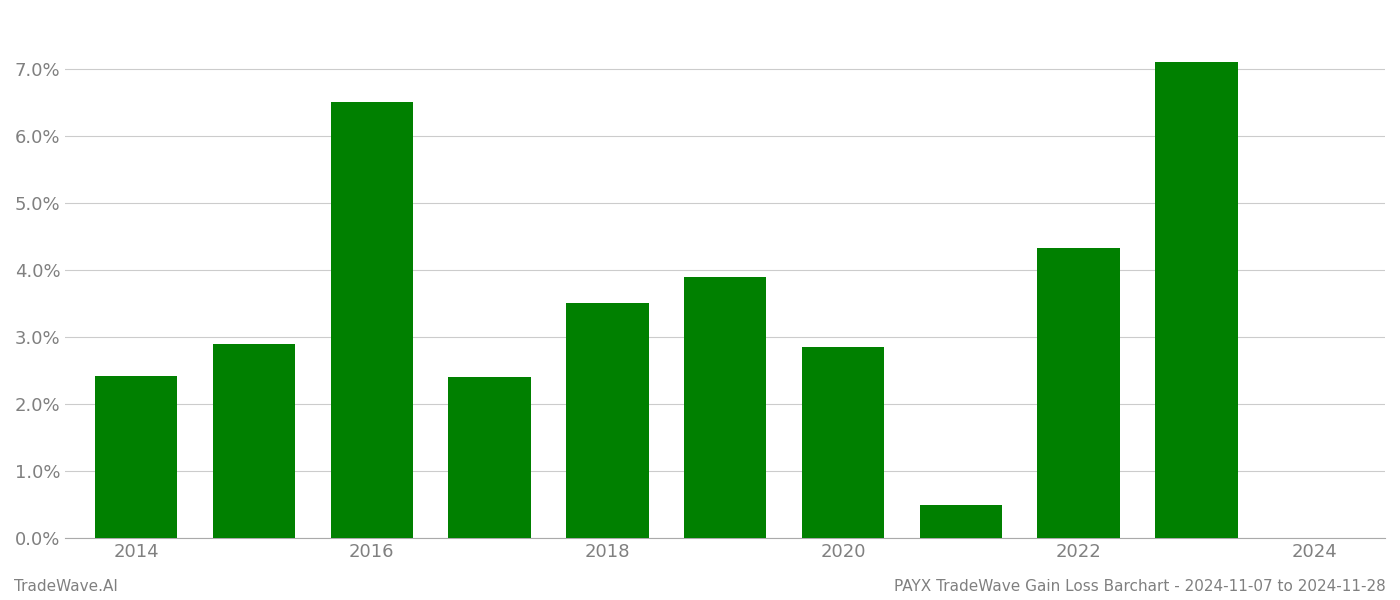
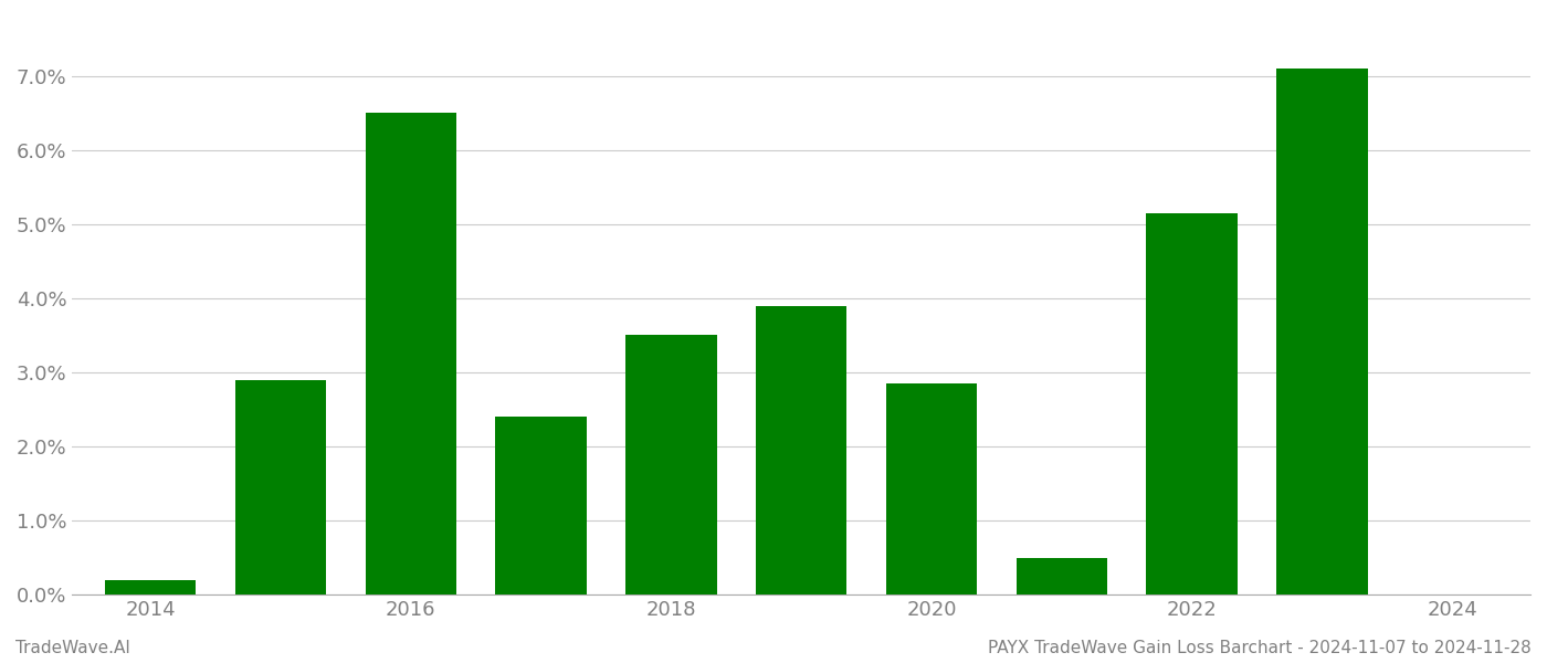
2014: 2.42% -> 0.20%
2022: 4.32% -> 5.15%
